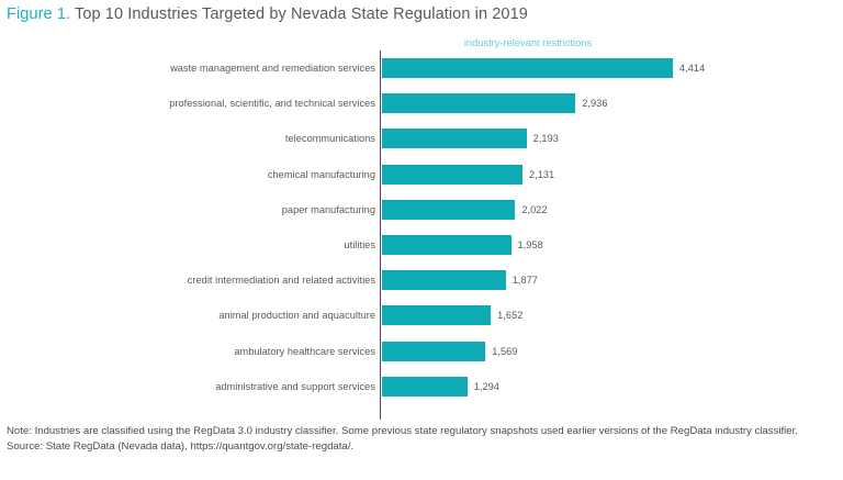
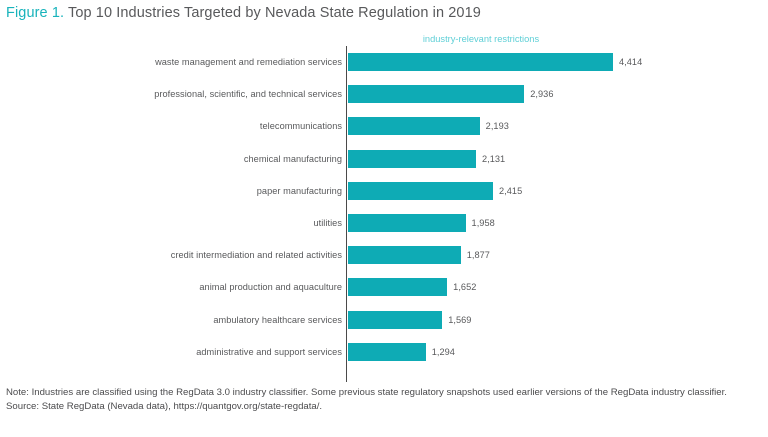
paper manufacturing: 2,022 -> 2,415
